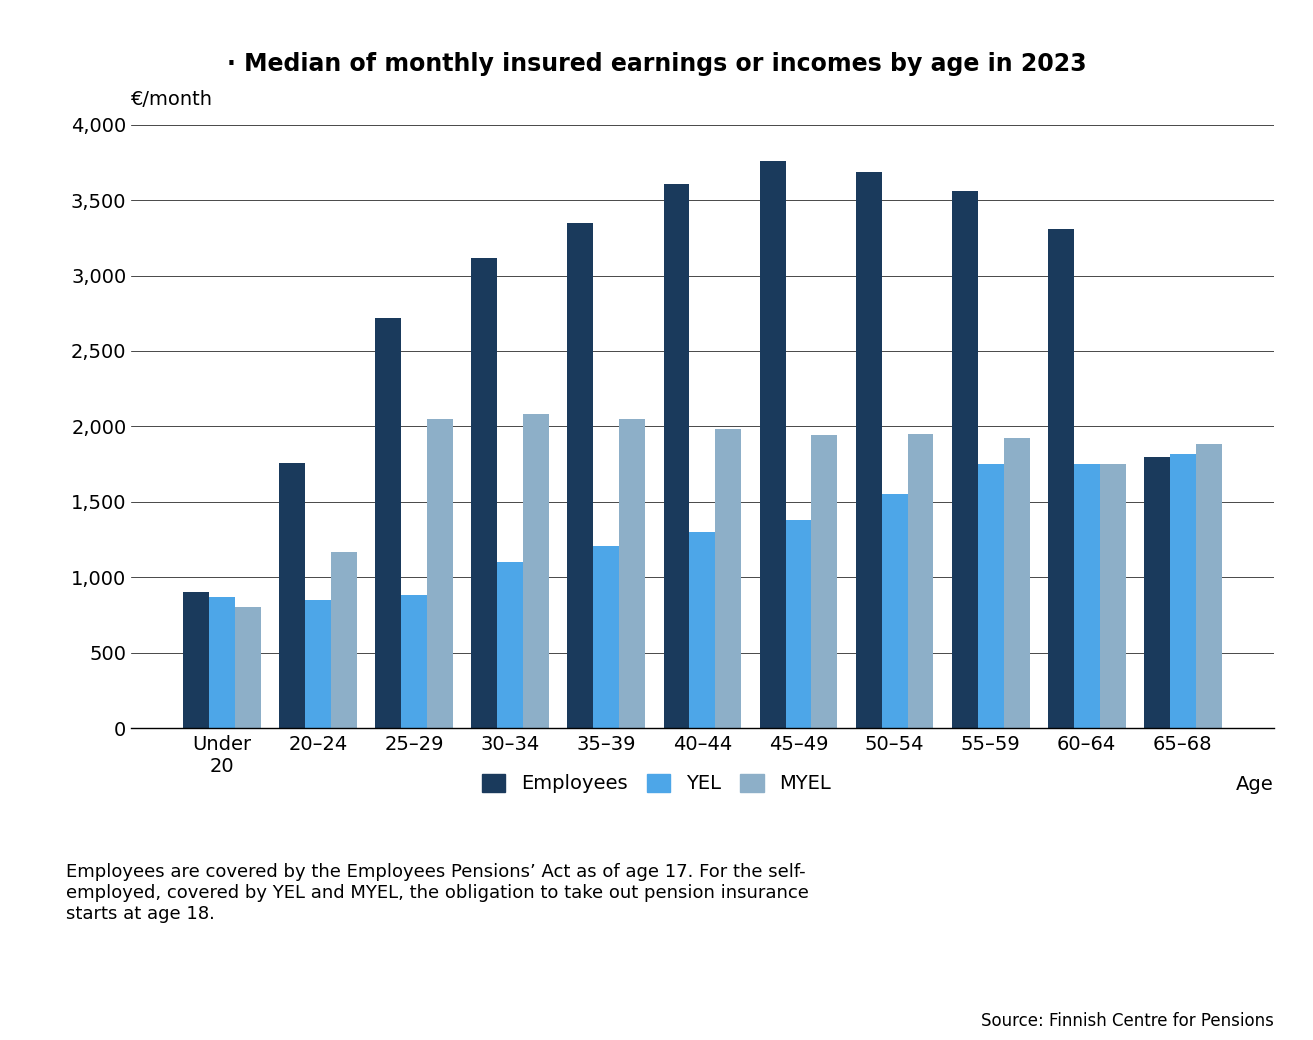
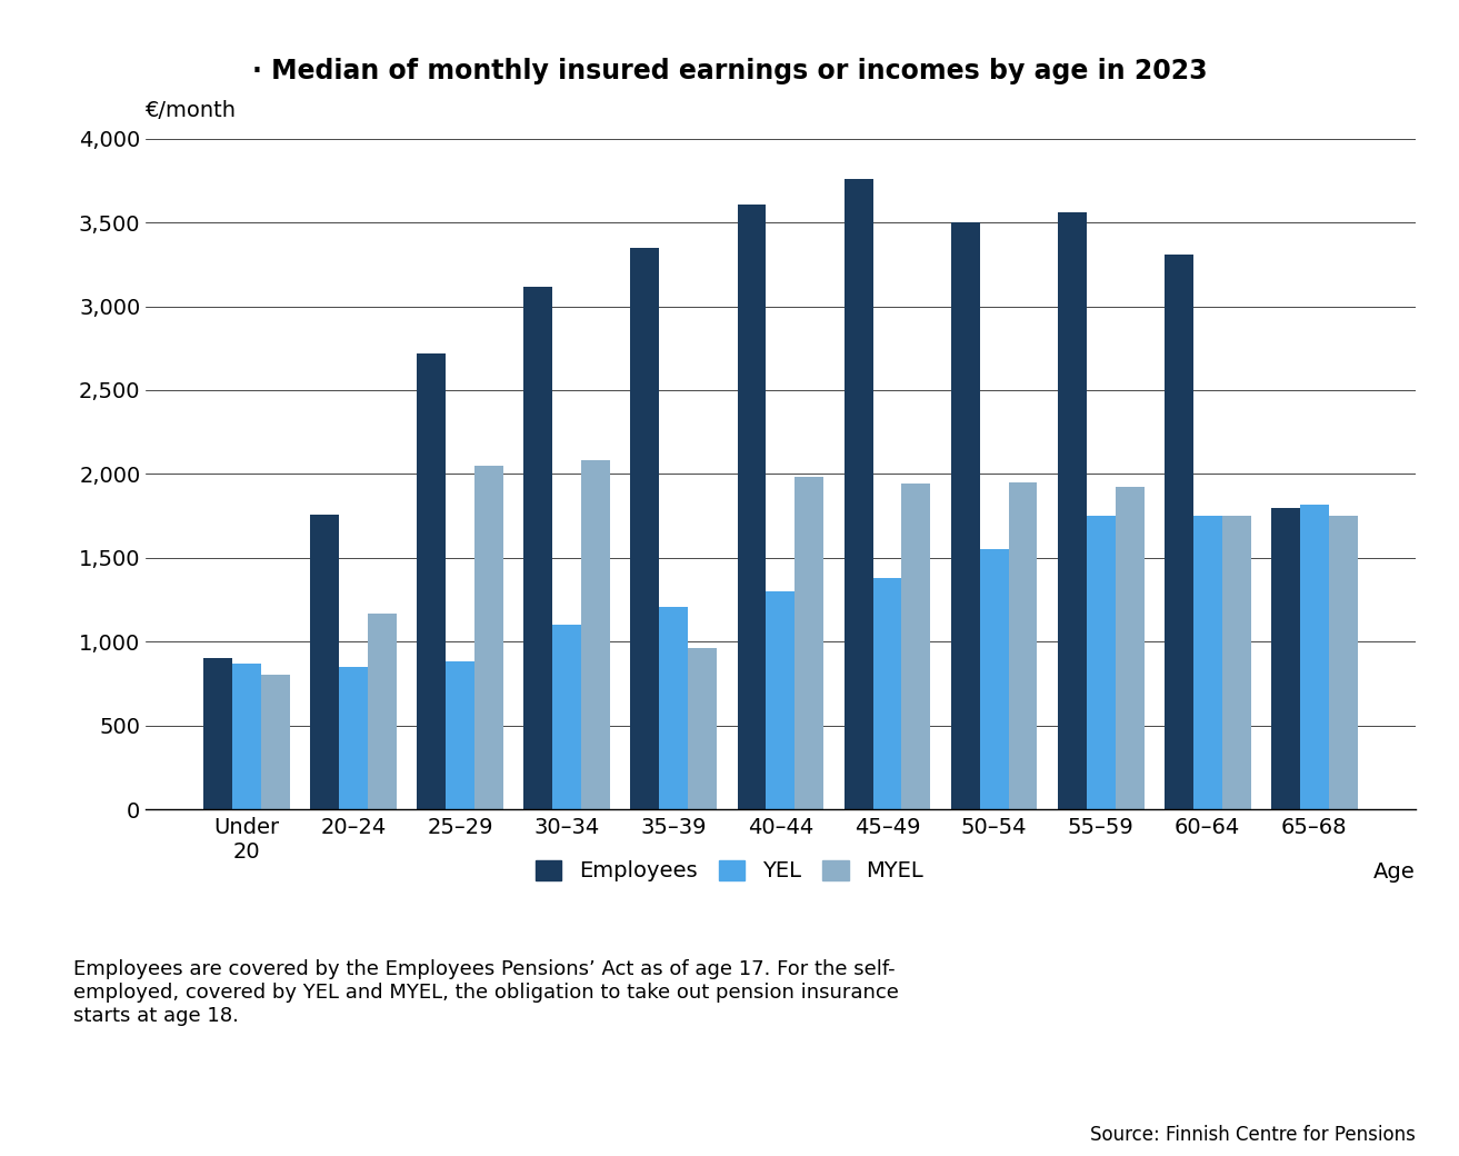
MYEL/35–39: 2,050 -> 960
Employees/50–54: 3,690 -> 3,500
MYEL/65–68: 1,880 -> 1,750
